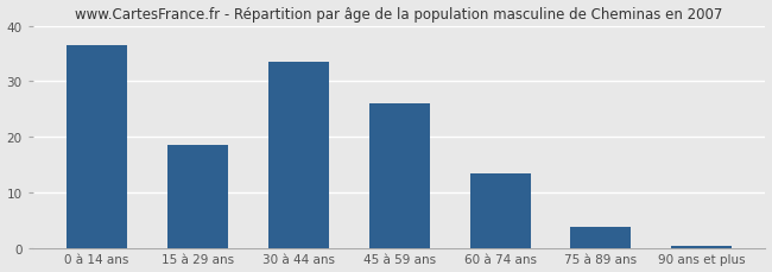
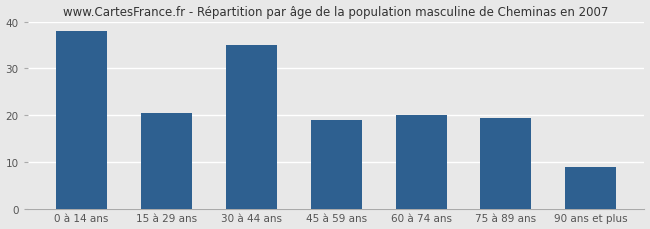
0 à 14 ans: 36.5 -> 38.0
15 à 29 ans: 18.5 -> 20.5
30 à 44 ans: 33.5 -> 35.0
45 à 59 ans: 26.0 -> 19.0
60 à 74 ans: 13.5 -> 20.0
75 à 89 ans: 4.0 -> 19.5
90 ans et plus: 0.5 -> 9.0
